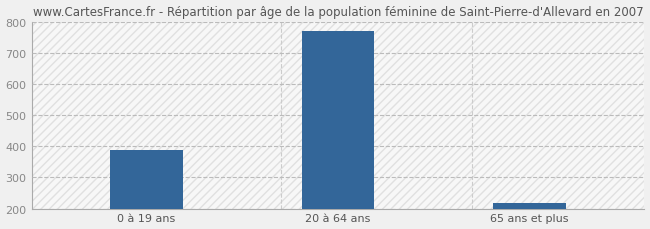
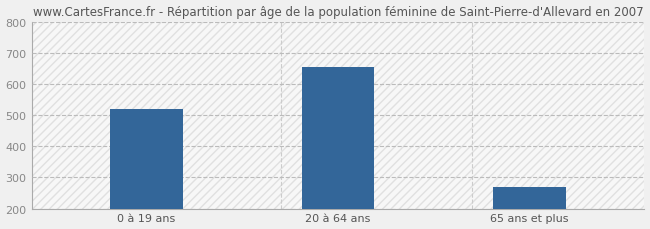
0 à 19 ans: 387 -> 520
20 à 64 ans: 768 -> 655
65 ans et plus: 218 -> 270
